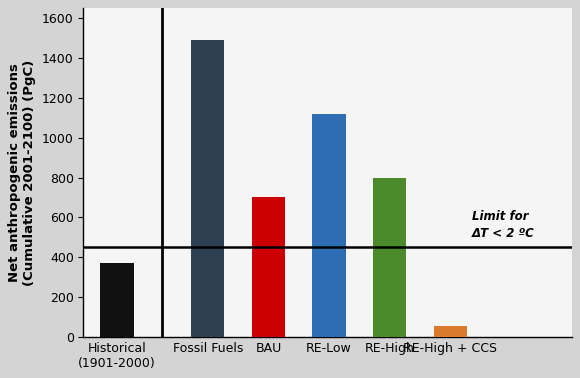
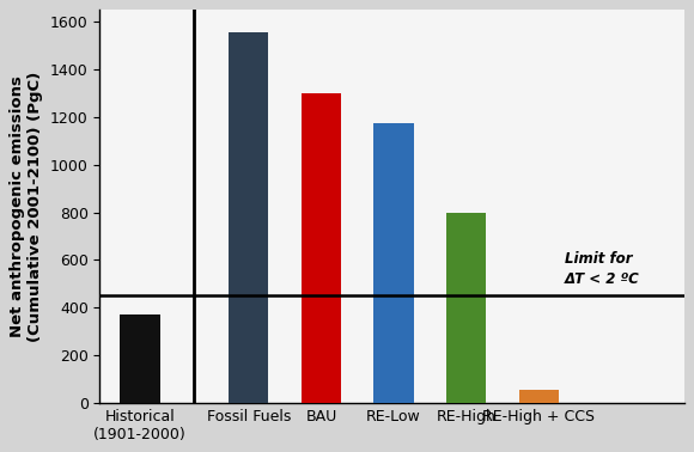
Fossil Fuels: 1490 -> 1560
BAU: 700 -> 1300
RE-Low: 1120 -> 1180
